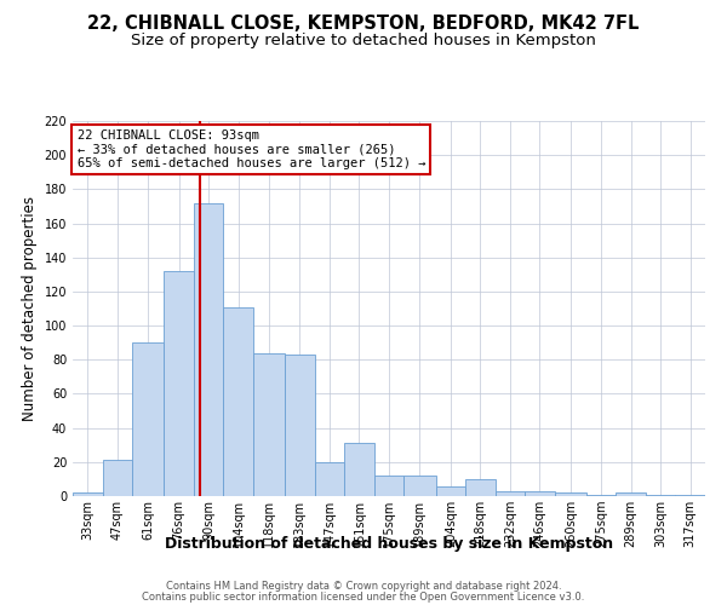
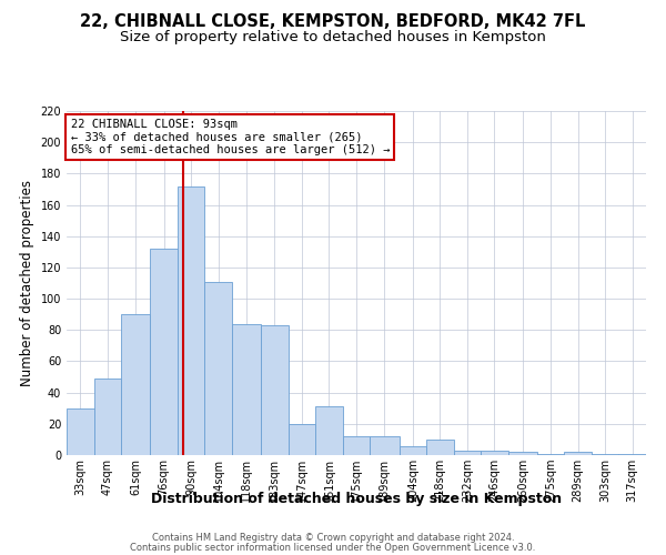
33sqm: 2 -> 30
47sqm: 21 -> 49
